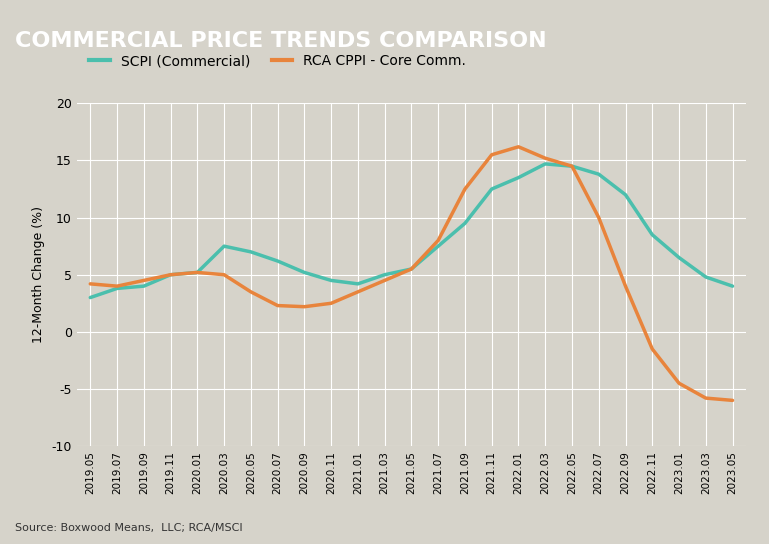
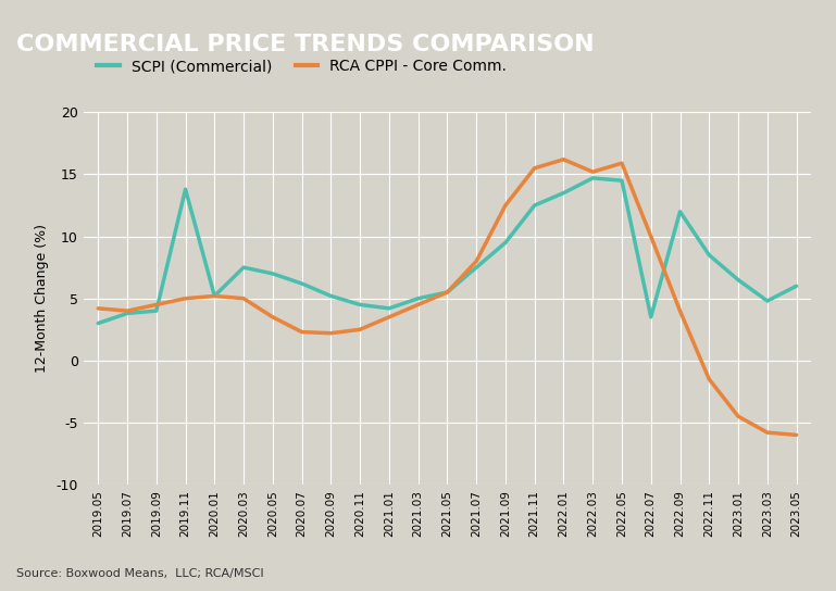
SCPI (Commercial)/2019.11: 5.0 -> 13.8
RCA CPPI - Core Comm./2022.05: 14.5 -> 15.9
SCPI (Commercial)/2022.07: 13.8 -> 3.5
SCPI (Commercial)/2023.05: 4.0 -> 6.0
